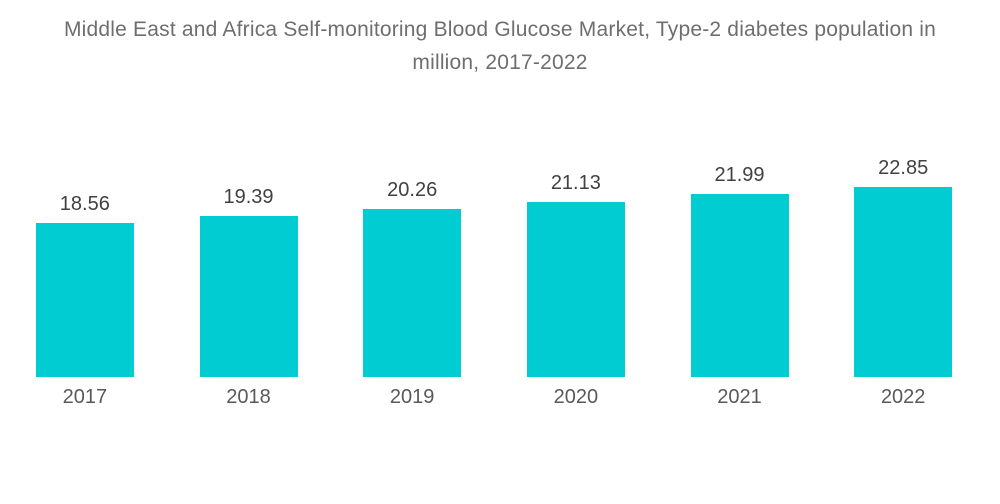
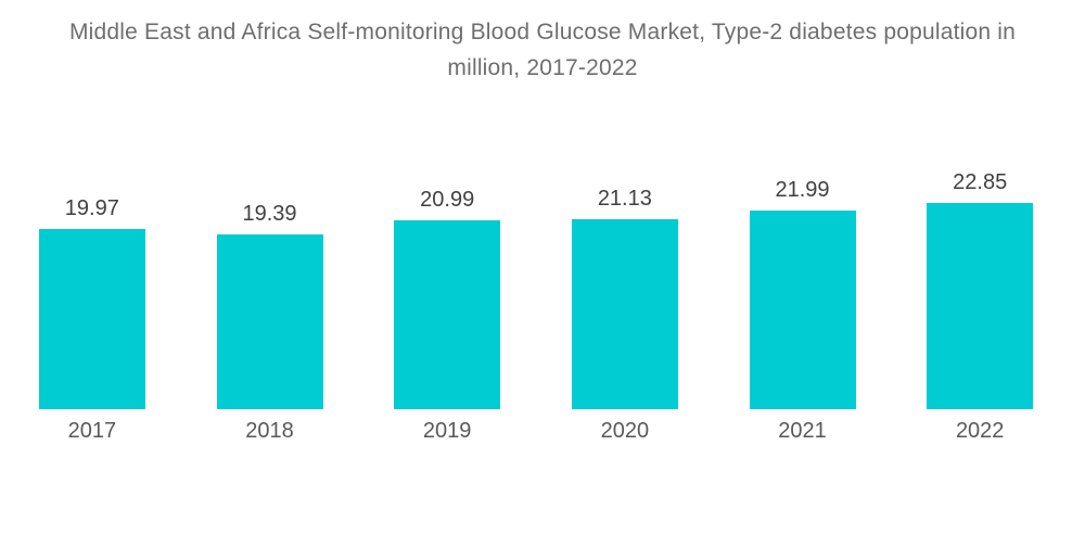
2017: 18.56 -> 19.97
2019: 20.26 -> 20.99
